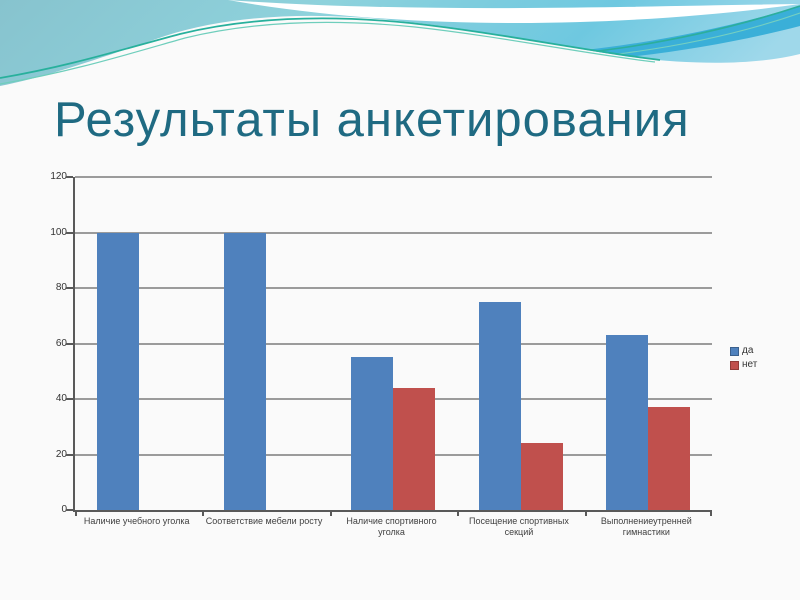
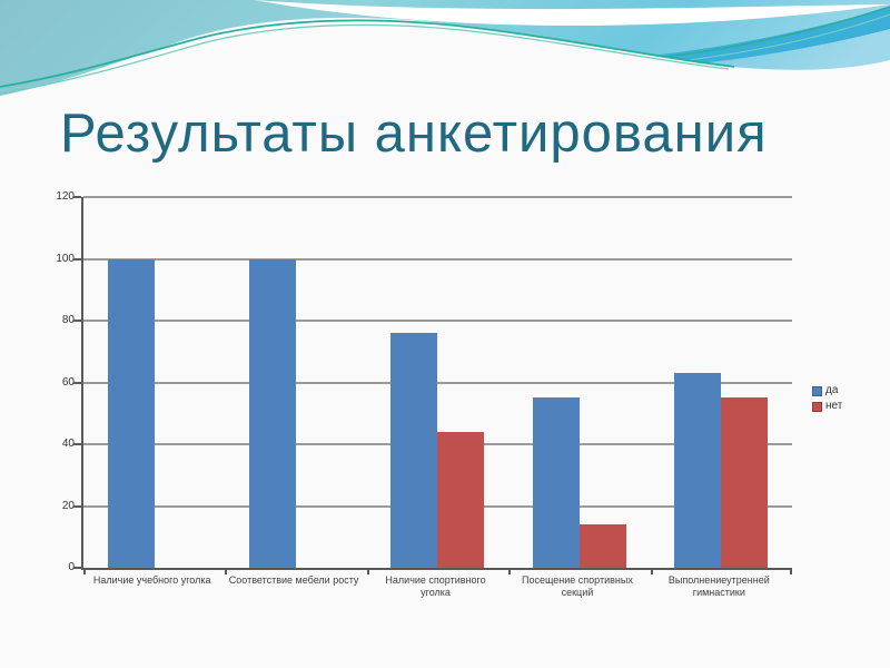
да/Наличие спортивного уголка: 55 -> 76
да/Посещение спортивных секций: 75 -> 55
нет/Посещение спортивных секций: 24 -> 14
нет/Выполнениеутренней гимнастики: 37 -> 55
